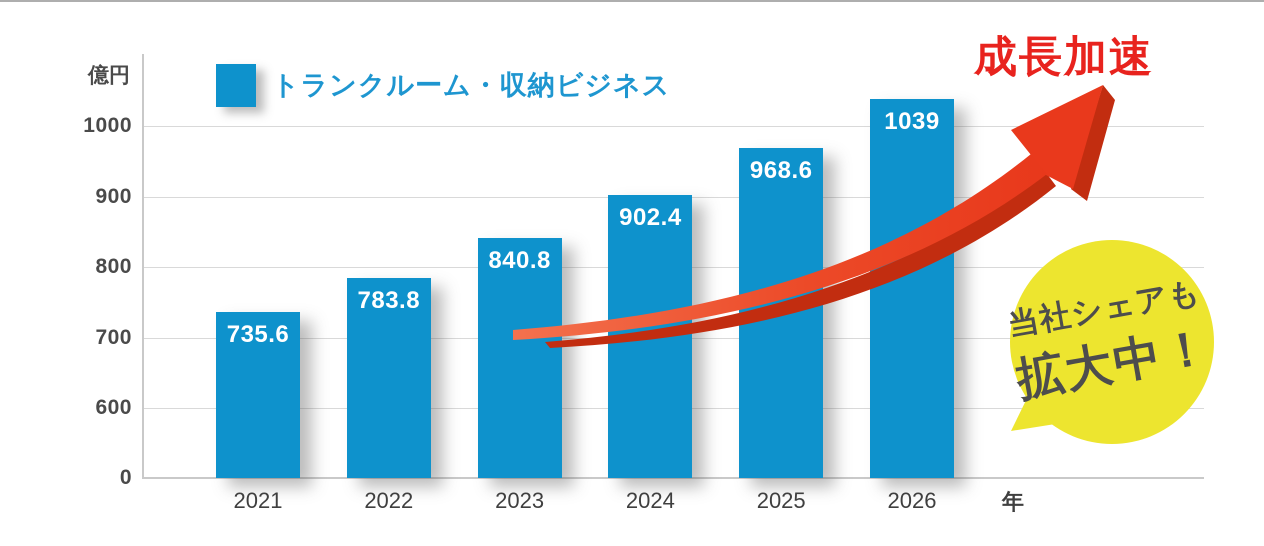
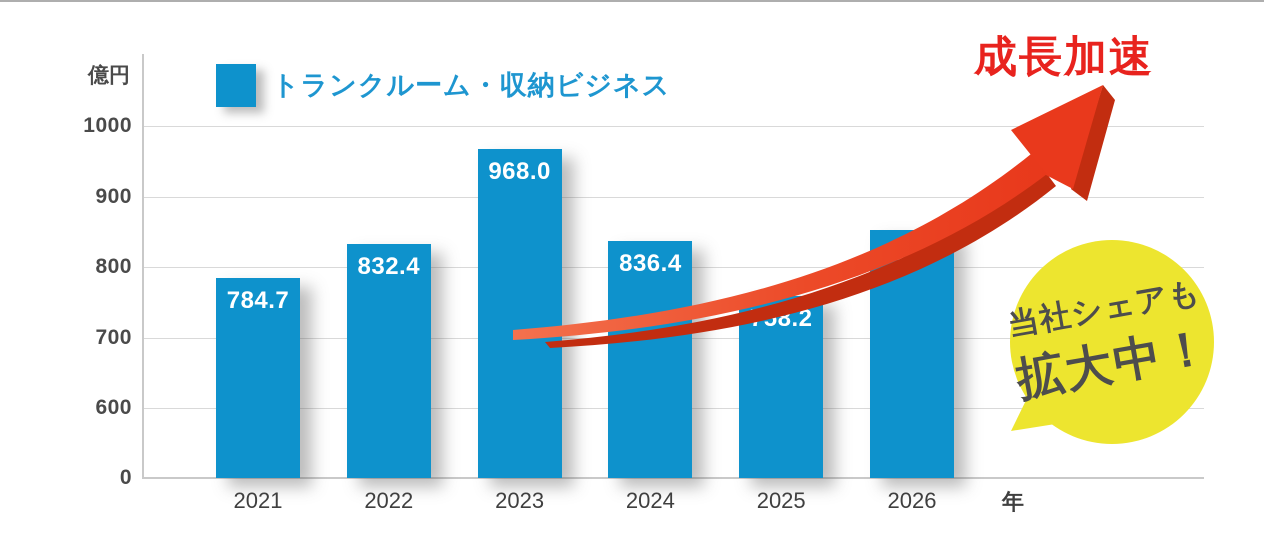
2021: 735.6 -> 784.7
2022: 783.8 -> 832.4
2023: 840.8 -> 968.0
2024: 902.4 -> 836.4
2025: 968.6 -> 758.2
2026: 1039 -> 852
